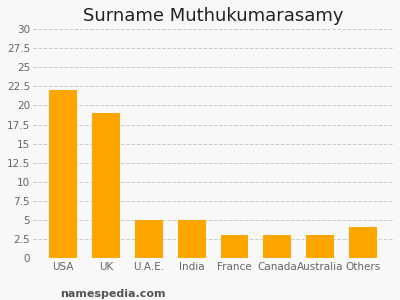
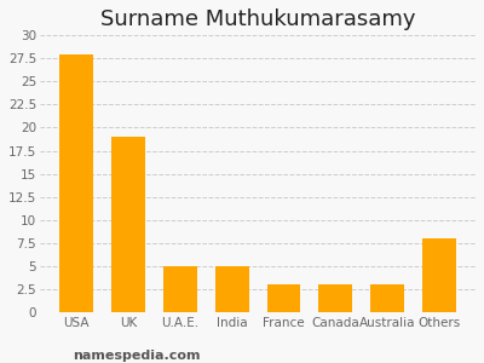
USA: 22 -> 28
Others: 4 -> 8
